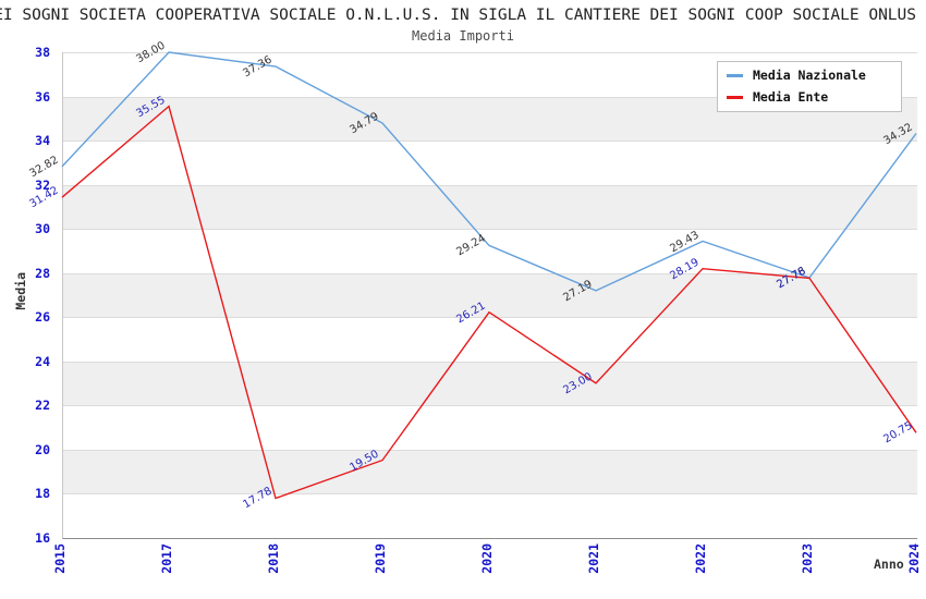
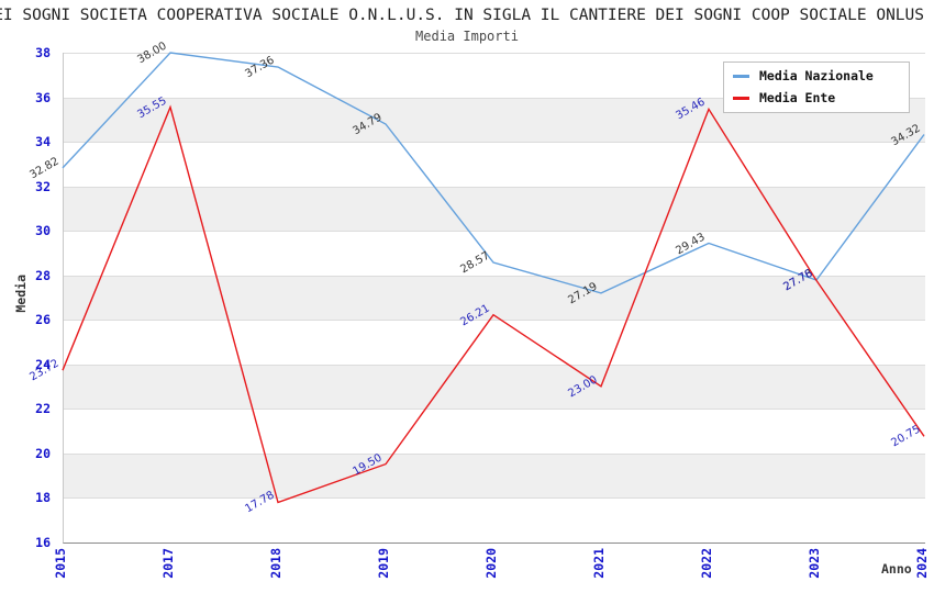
Media Ente/2015: 31.42 -> 23.72
Media Nazionale/2020: 29.24 -> 28.57
Media Ente/2022: 28.19 -> 35.46
